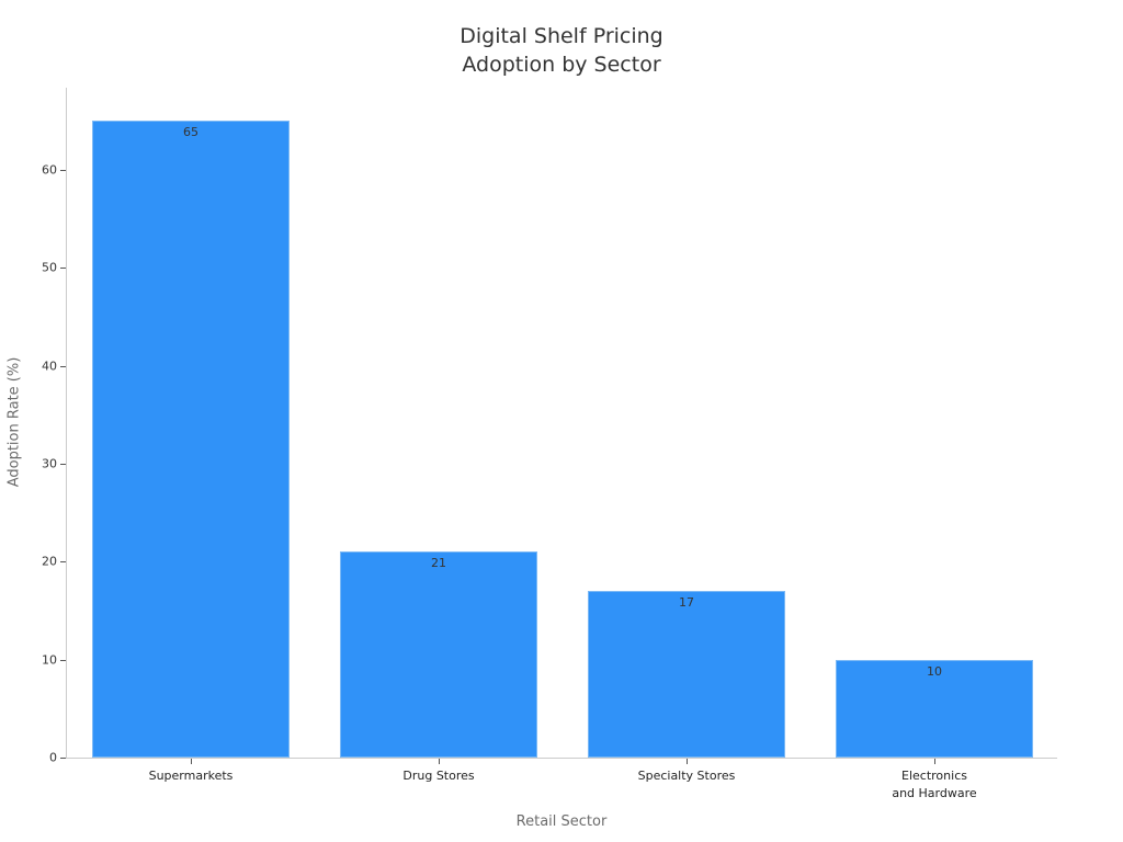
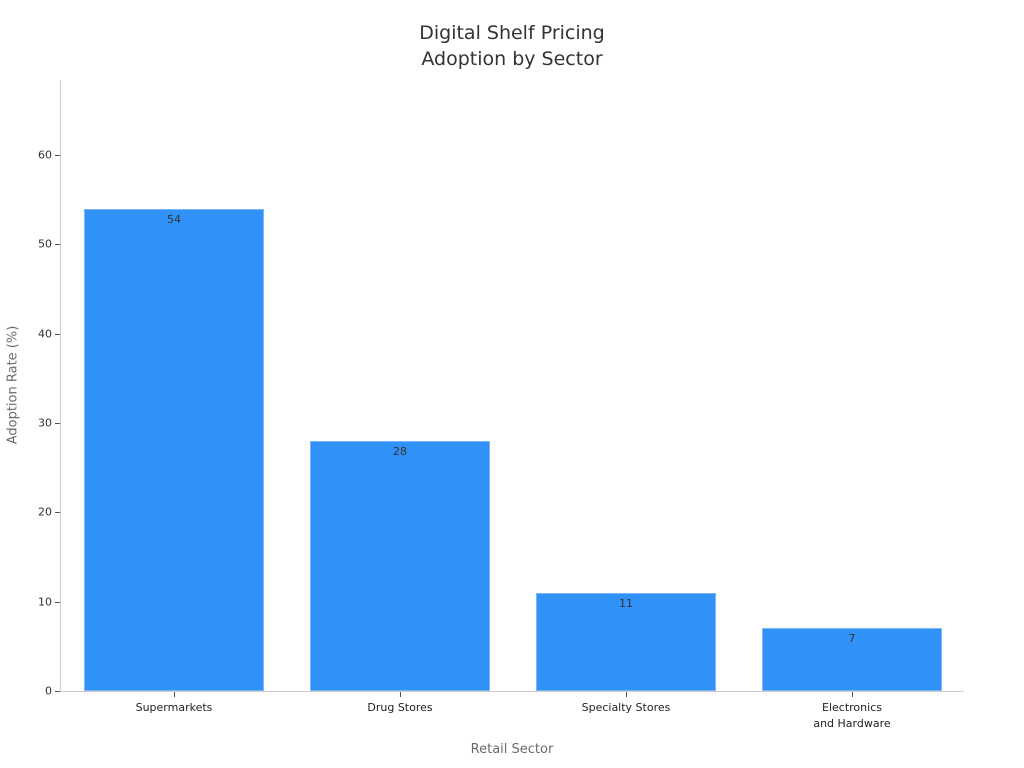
Supermarkets: 65 -> 54
Drug Stores: 21 -> 28
Specialty Stores: 17 -> 11
Electronics and Hardware: 10 -> 7
